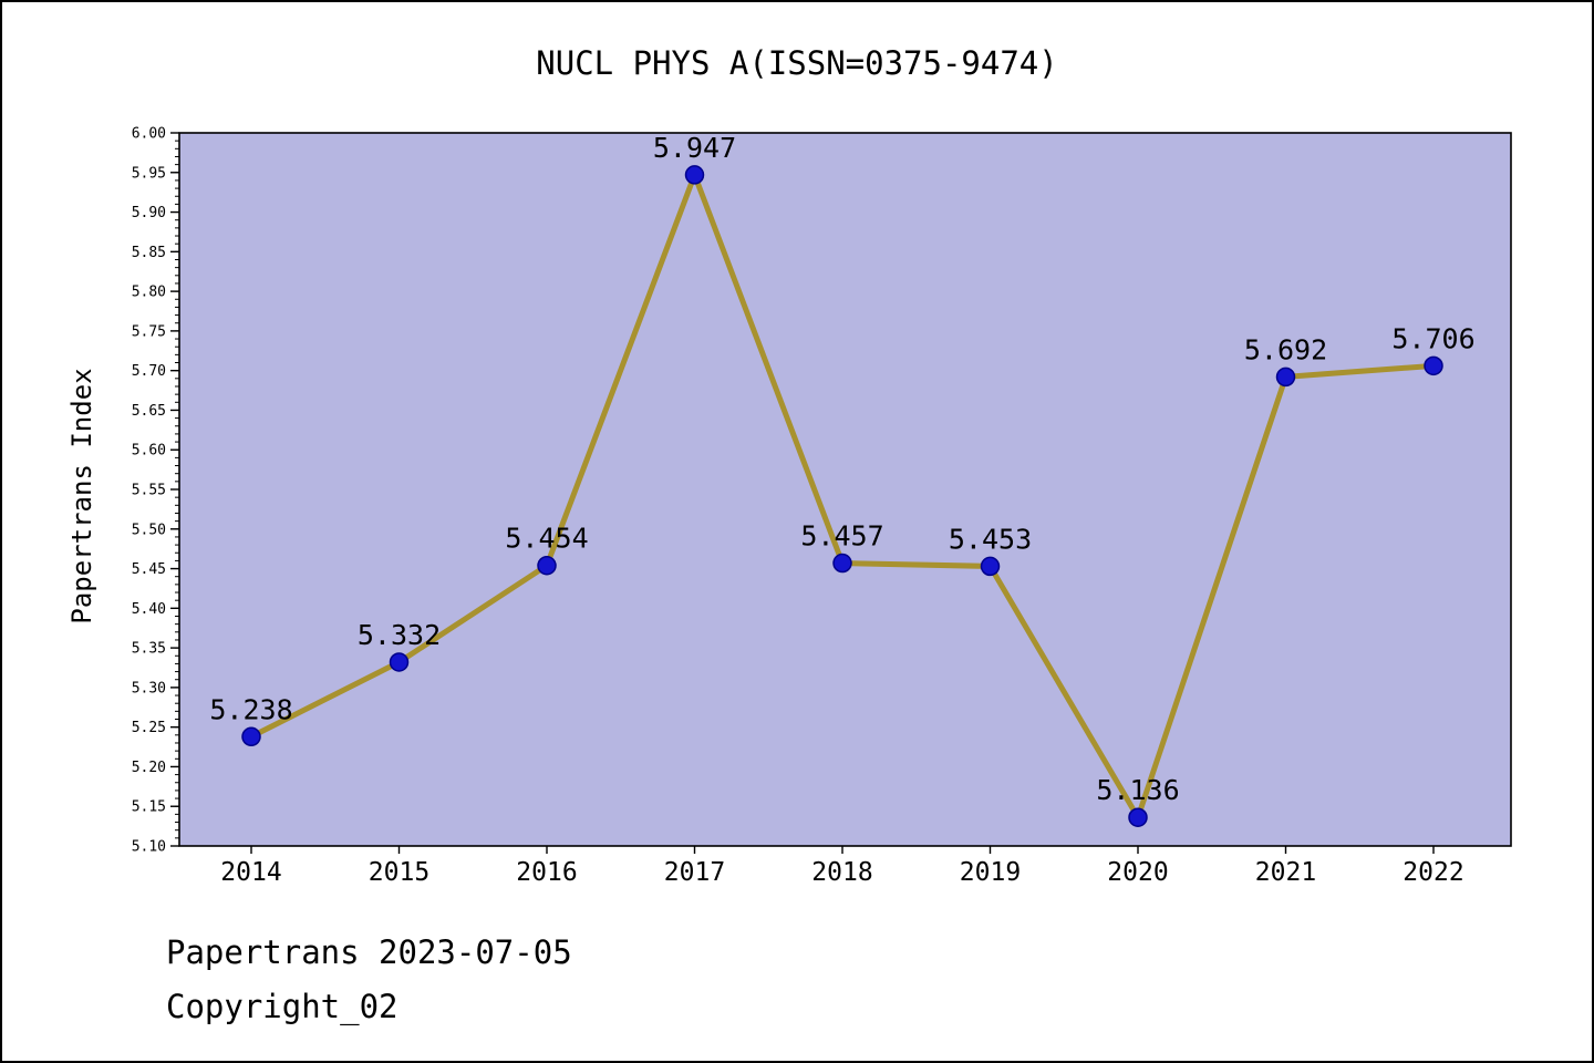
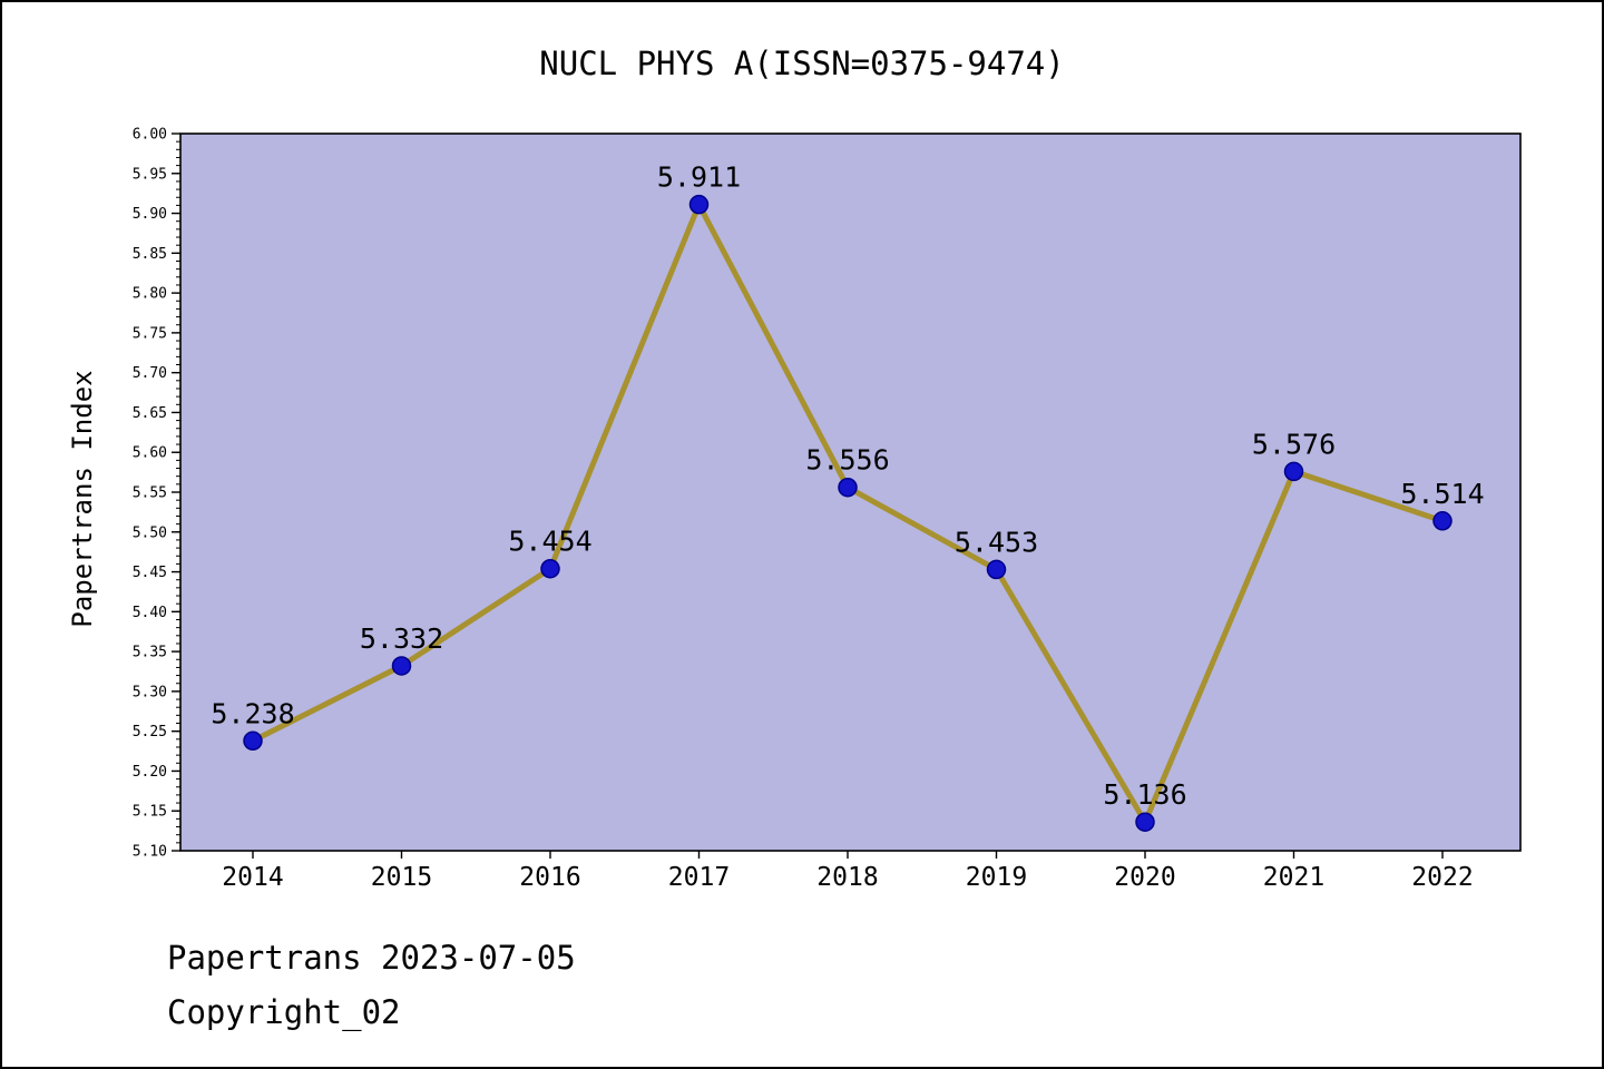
2017: 5.947 -> 5.911
2018: 5.457 -> 5.556
2021: 5.692 -> 5.576
2022: 5.706 -> 5.514
